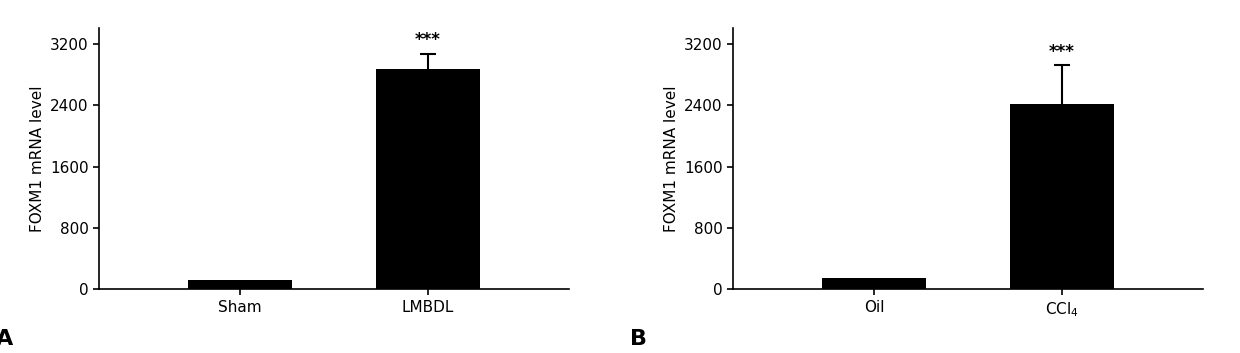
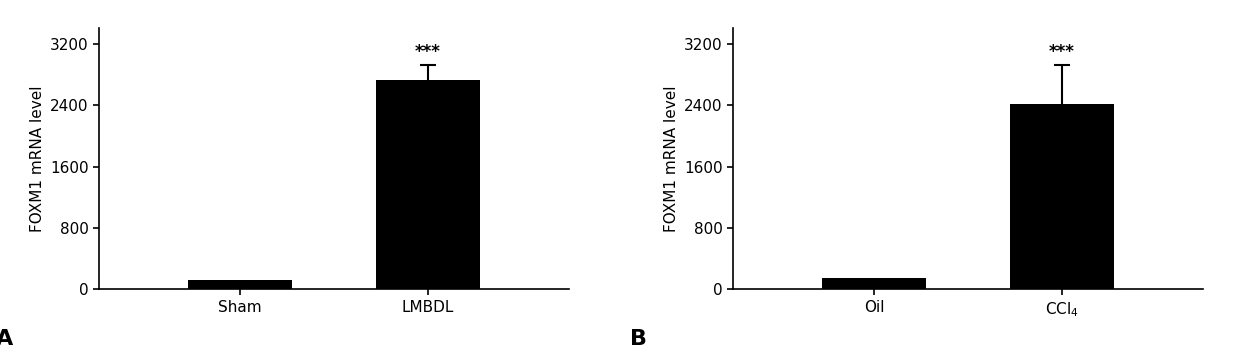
LMBDL: 2870 -> 2720
